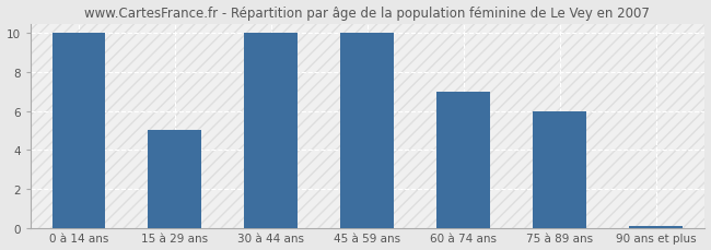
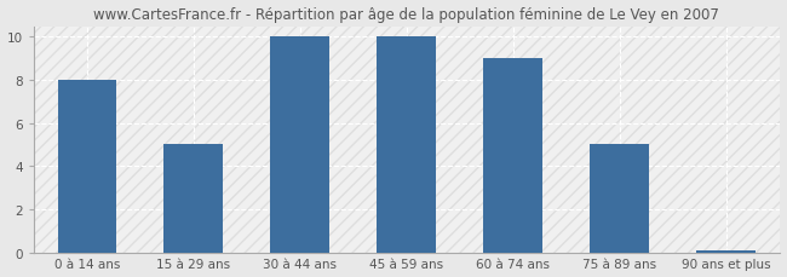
0 à 14 ans: 10.0 -> 8.0
60 à 74 ans: 7.0 -> 9.0
75 à 89 ans: 6.0 -> 5.0
